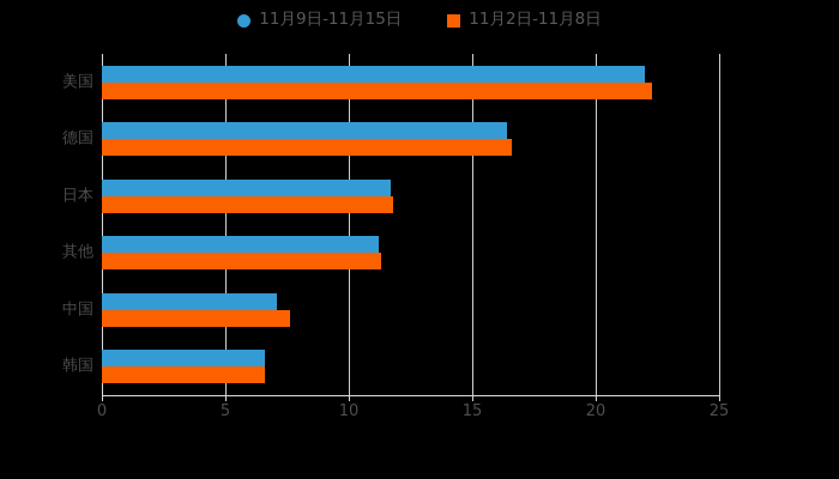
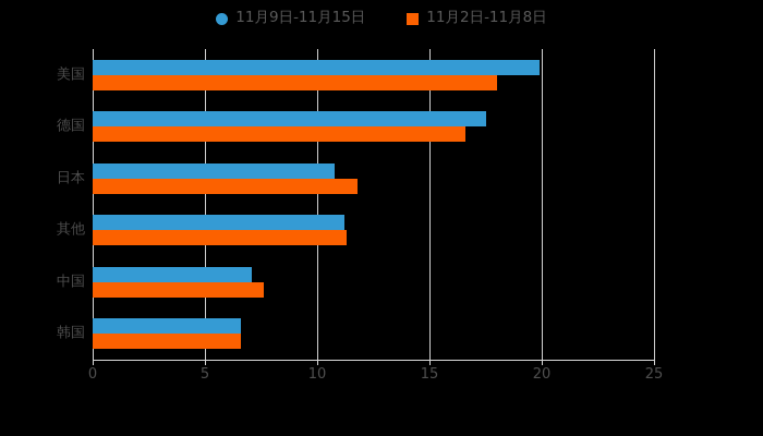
11月9日-11月15日/美国: 22.0 -> 19.9
11月2日-11月8日/美国: 22.3 -> 18.0
11月9日-11月15日/德国: 16.4 -> 17.5
11月9日-11月15日/日本: 11.7 -> 10.8
